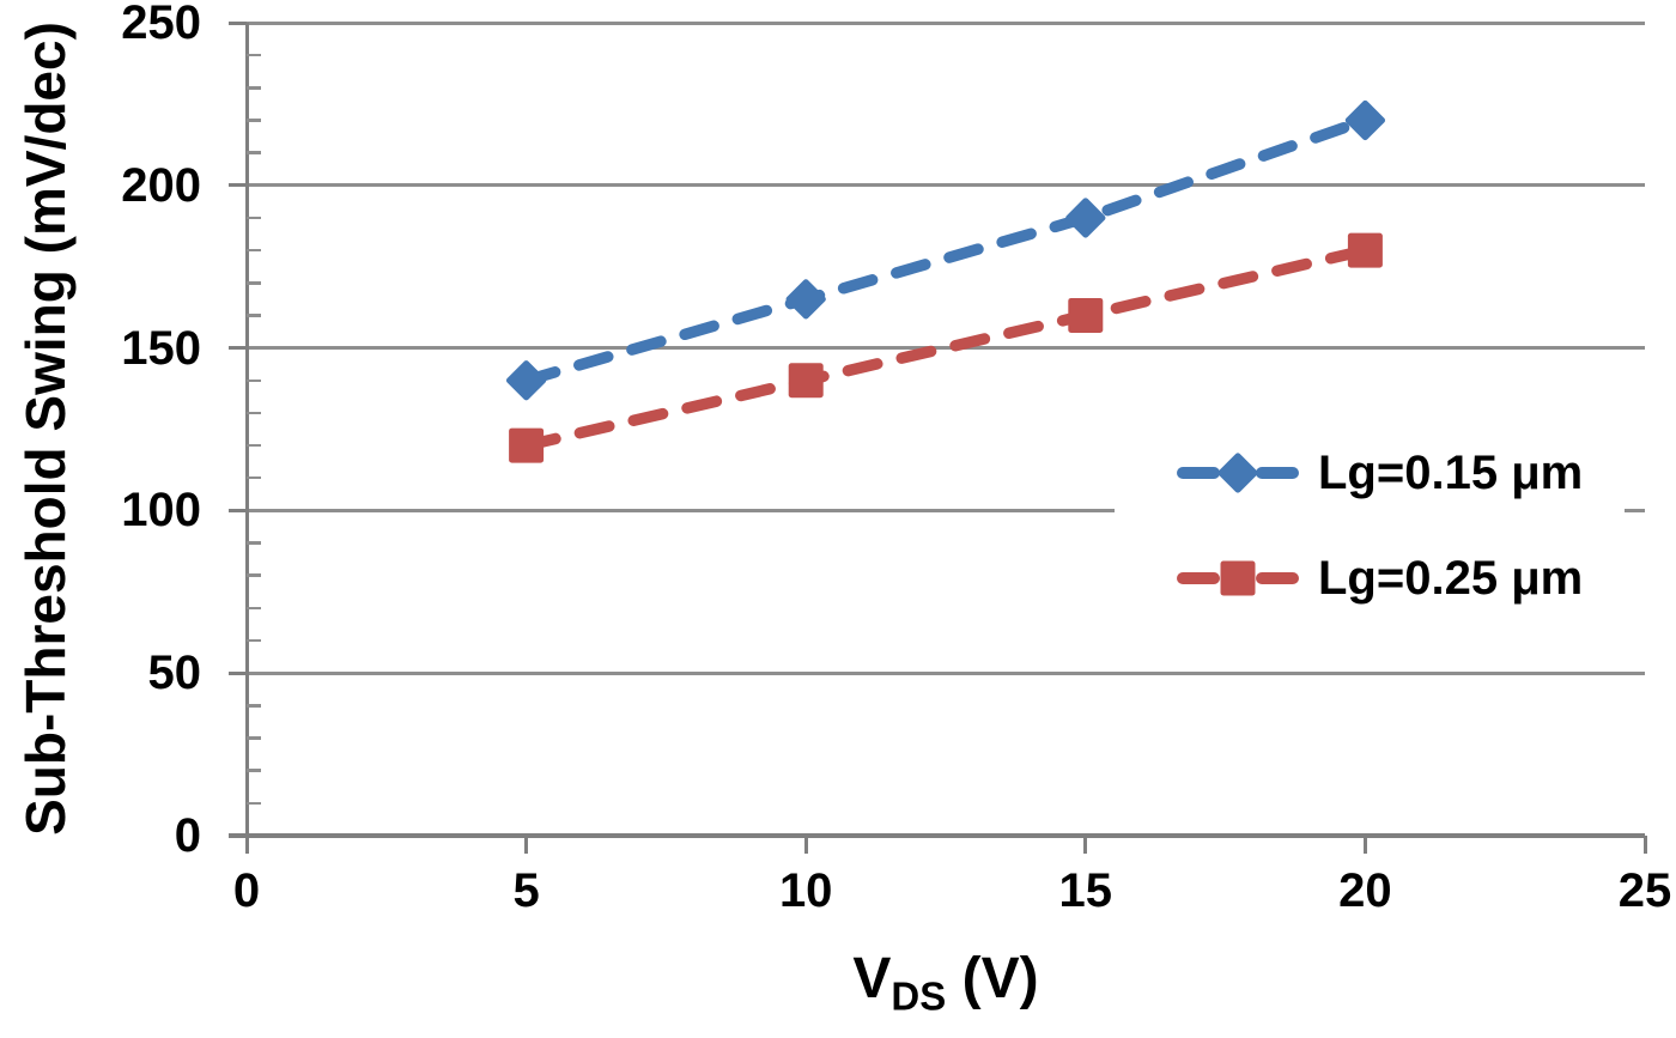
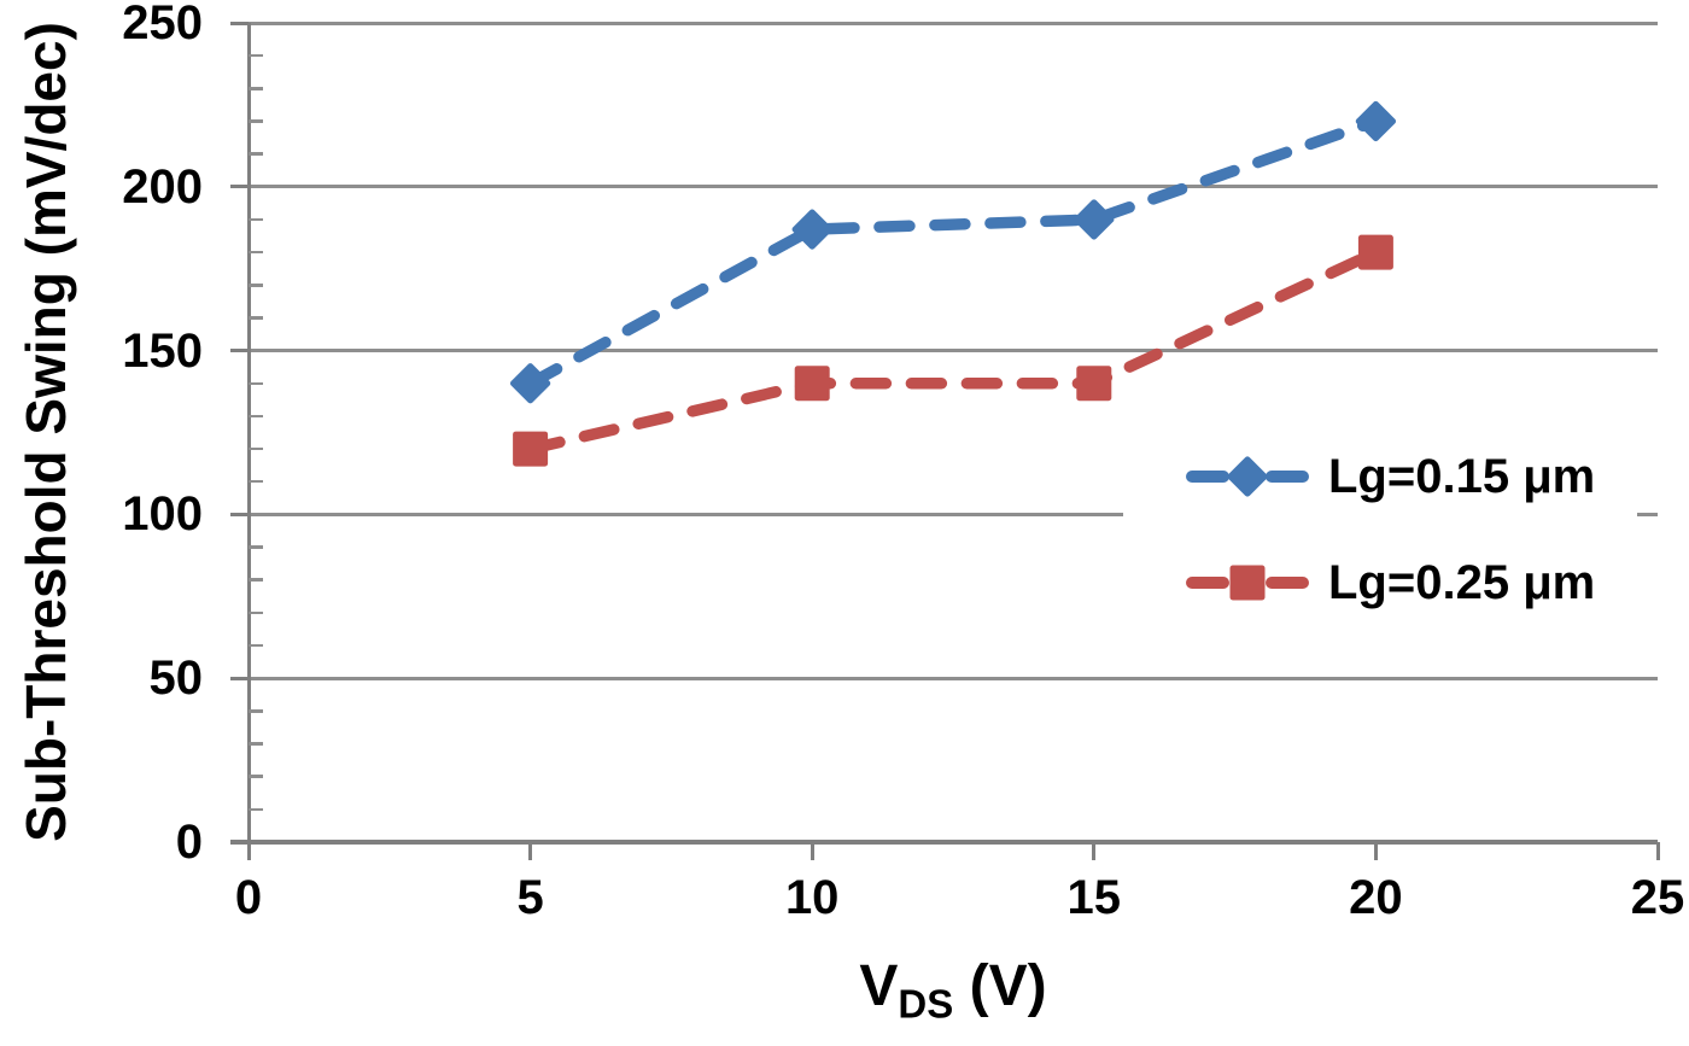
Lg=0.15 μm/10: 165 -> 187
Lg=0.25 μm/15: 160 -> 140
